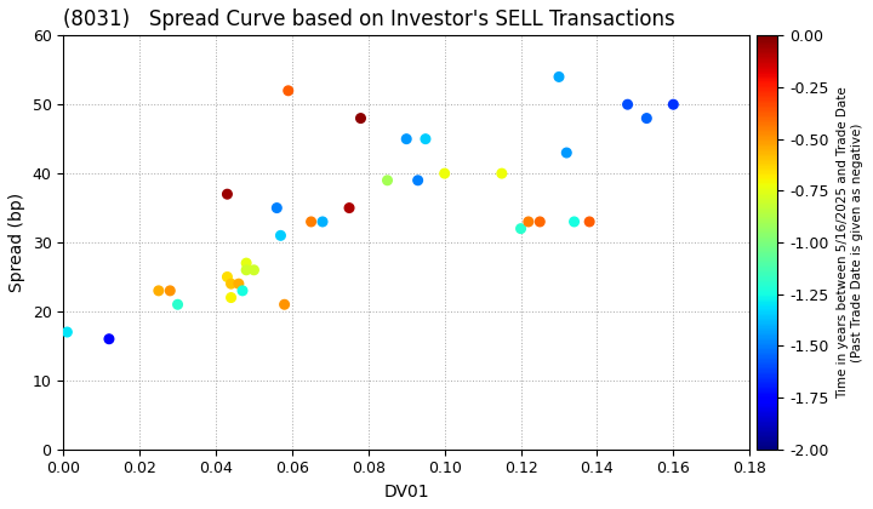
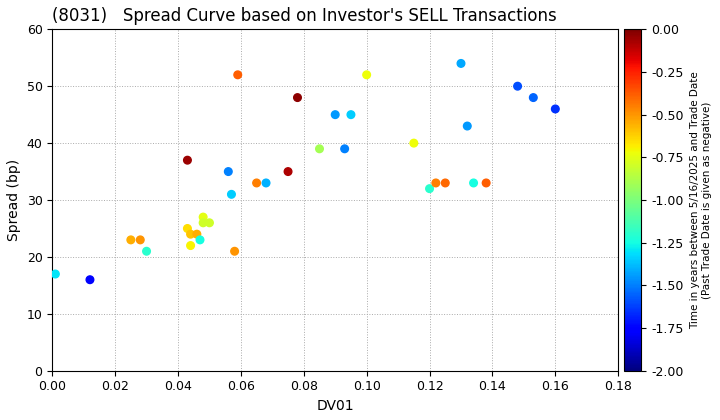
0.10: 40 -> 52
0.16: 50 -> 46
